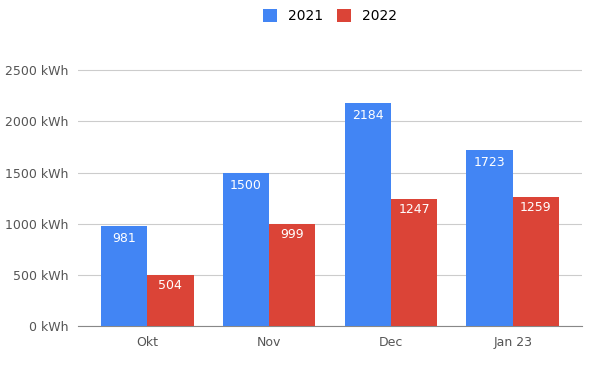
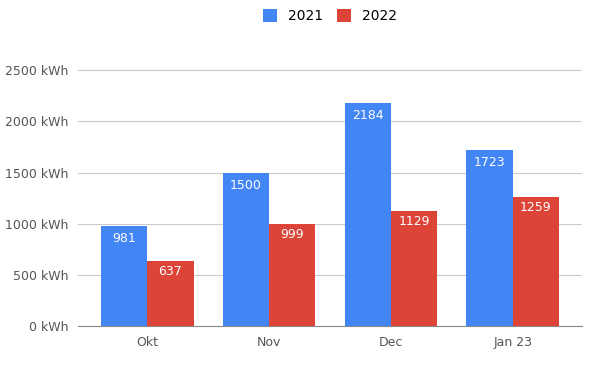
2022/Okt: 504 -> 637
2022/Dec: 1247 -> 1129
